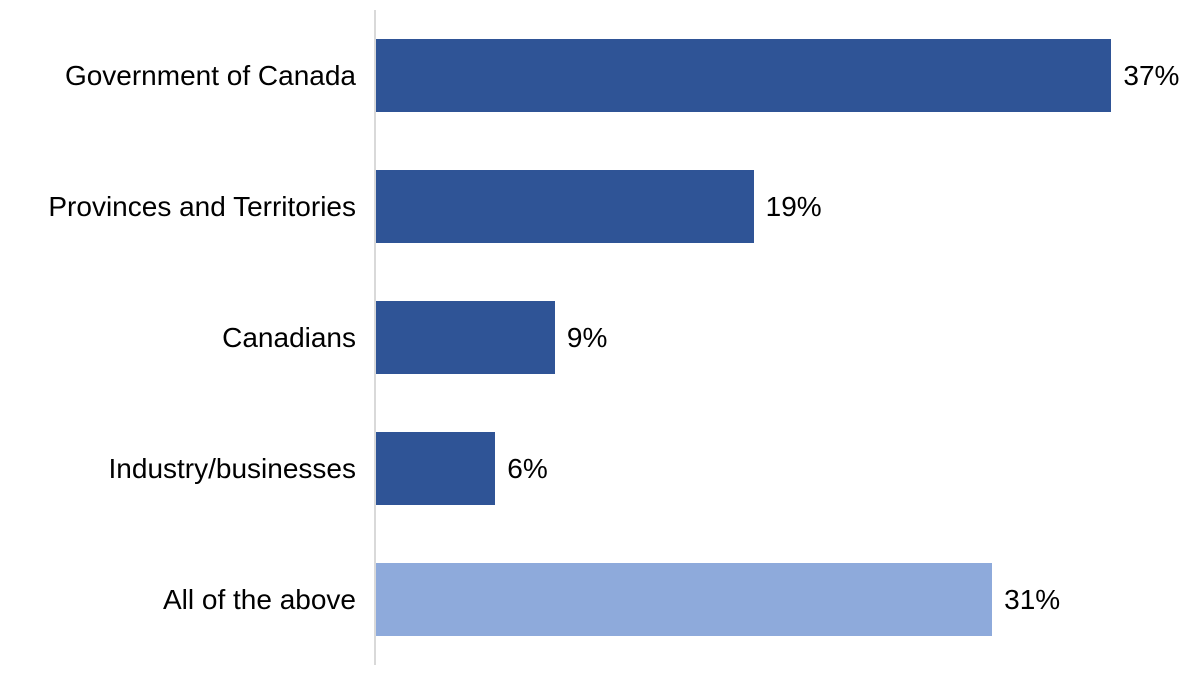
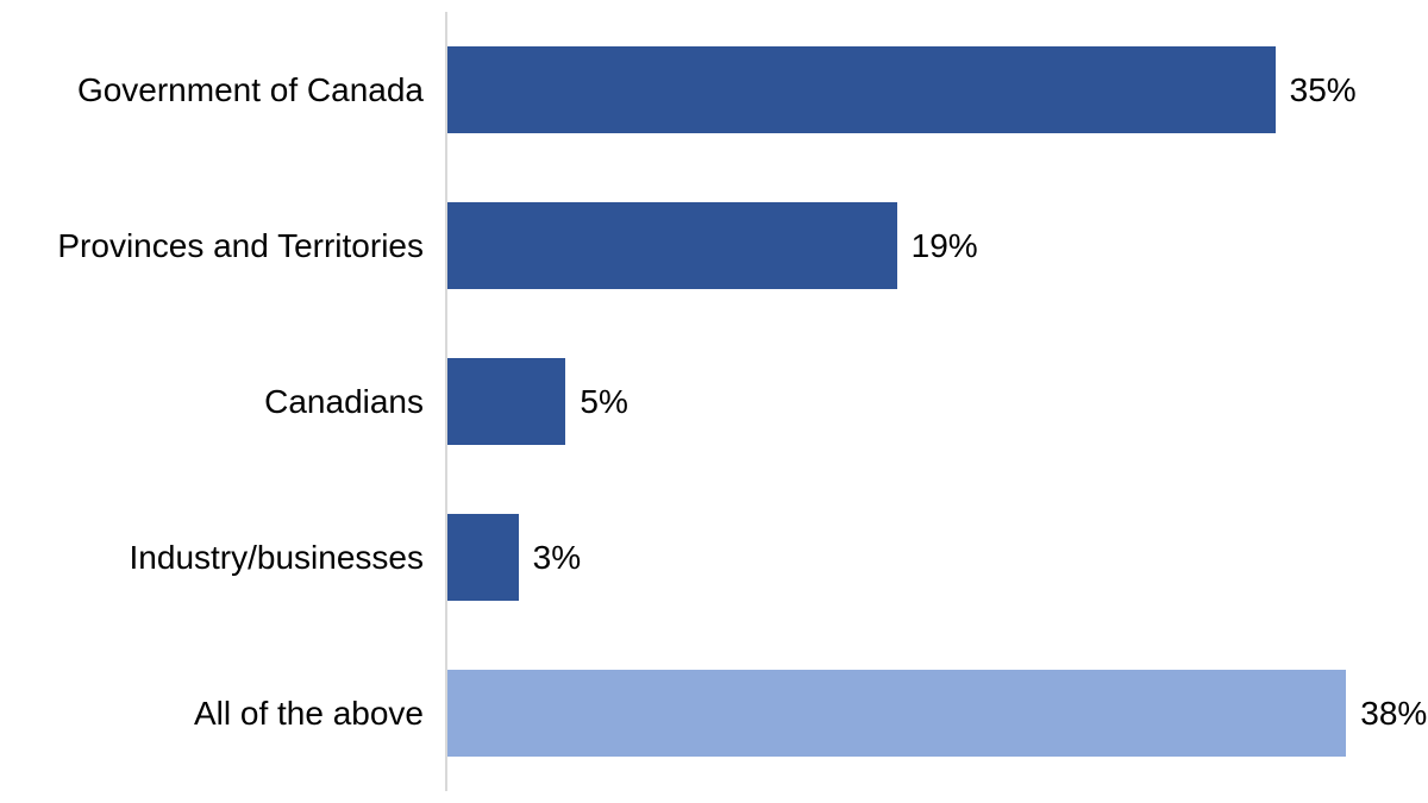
Government of Canada: 37% -> 35%
Canadians: 9% -> 5%
Industry/businesses: 6% -> 3%
All of the above: 31% -> 38%
